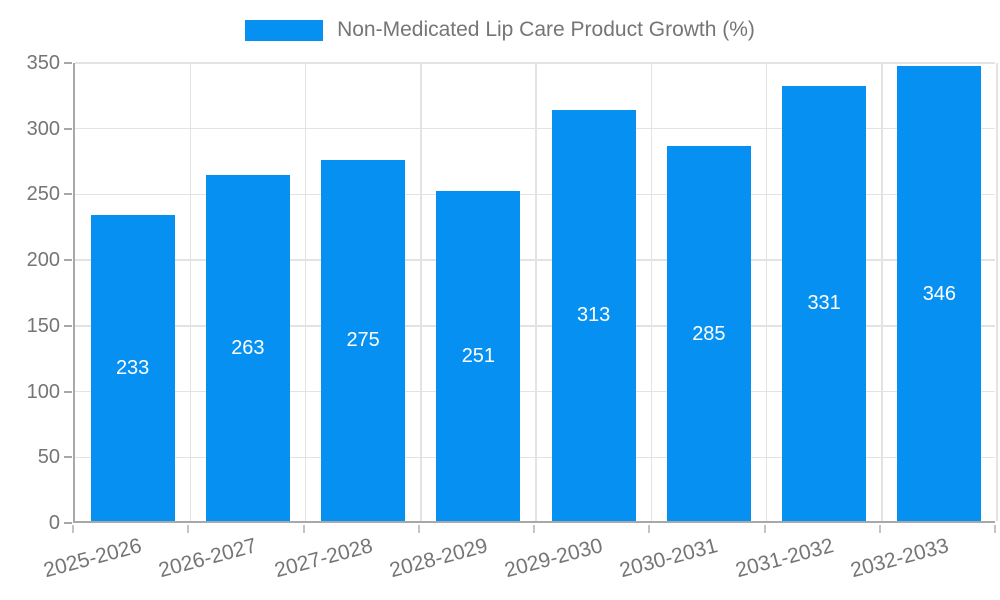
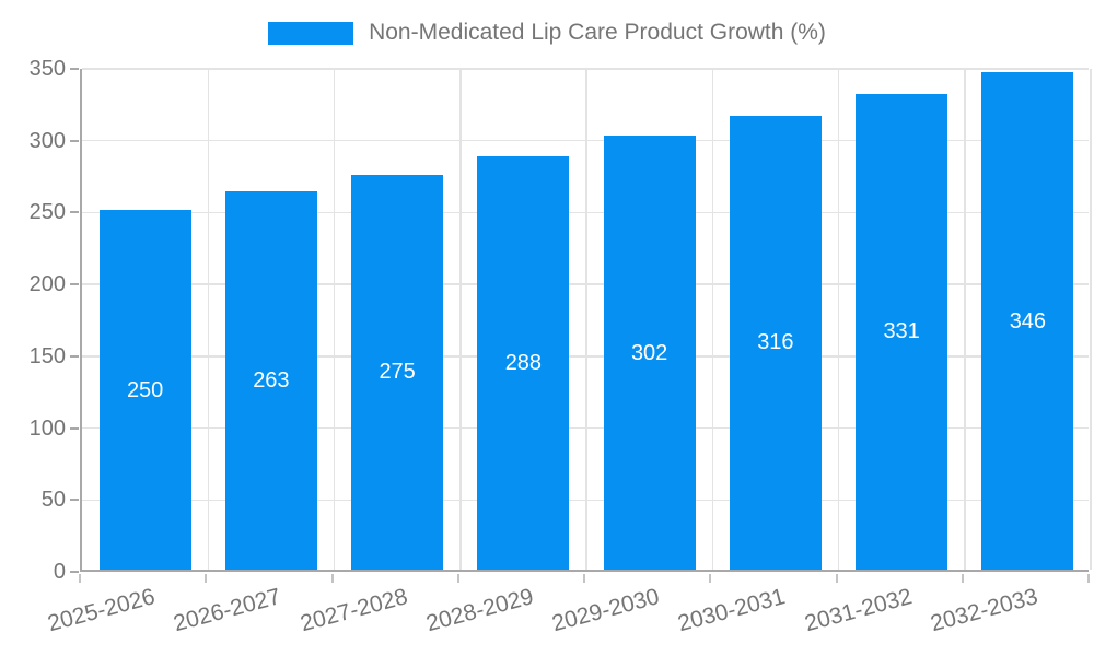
2025-2026: 233 -> 250
2028-2029: 251 -> 288
2029-2030: 313 -> 302
2030-2031: 285 -> 316
